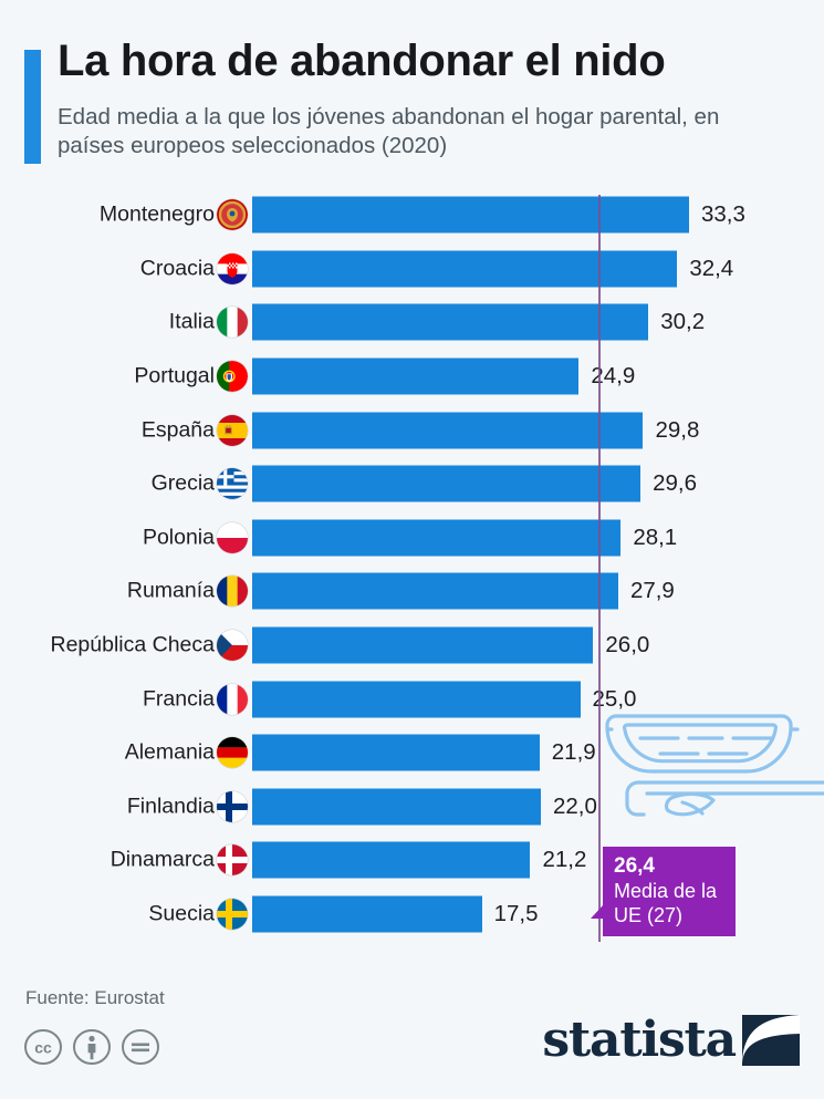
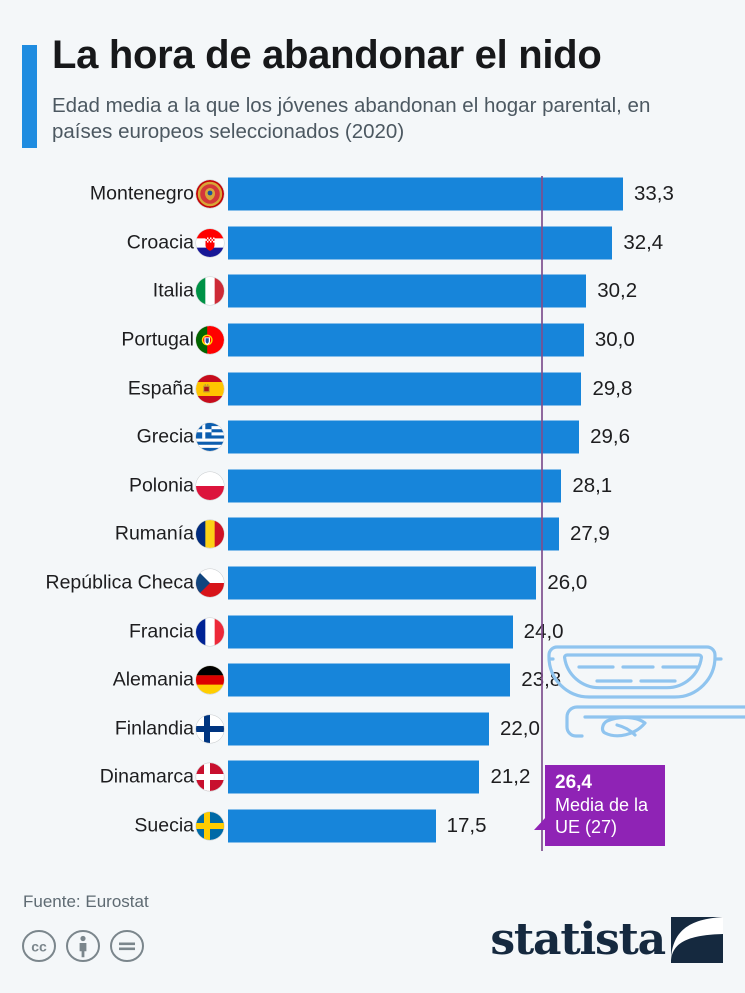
Portugal: 24,9 -> 30,0
Francia: 25,0 -> 24,0
Alemania: 21,9 -> 23,8
